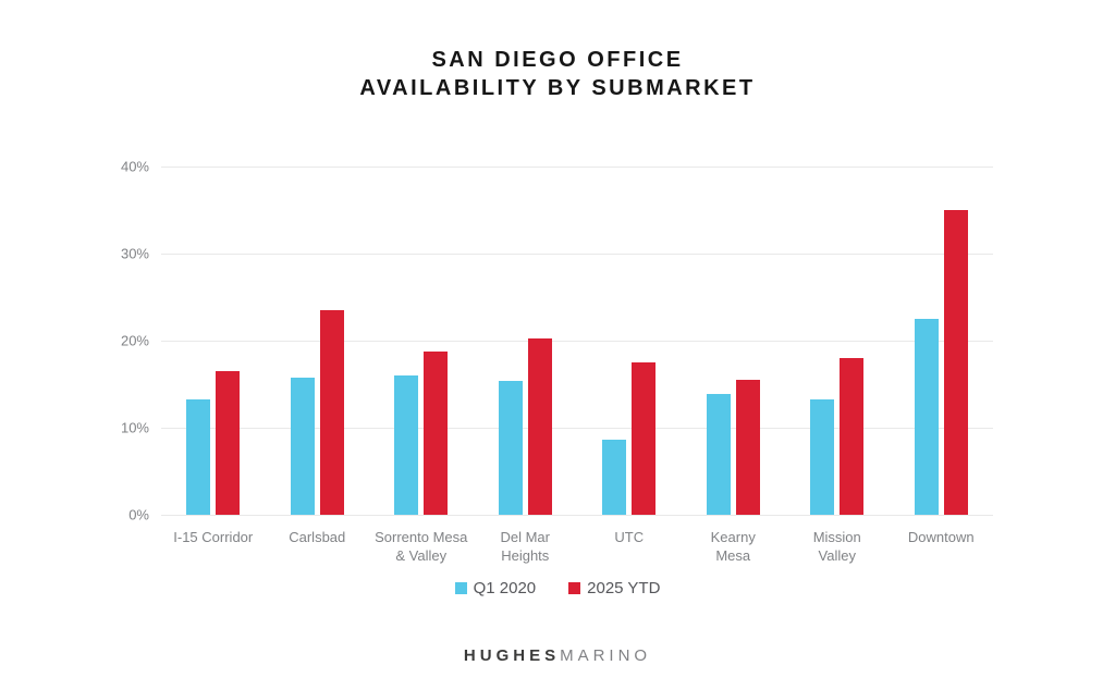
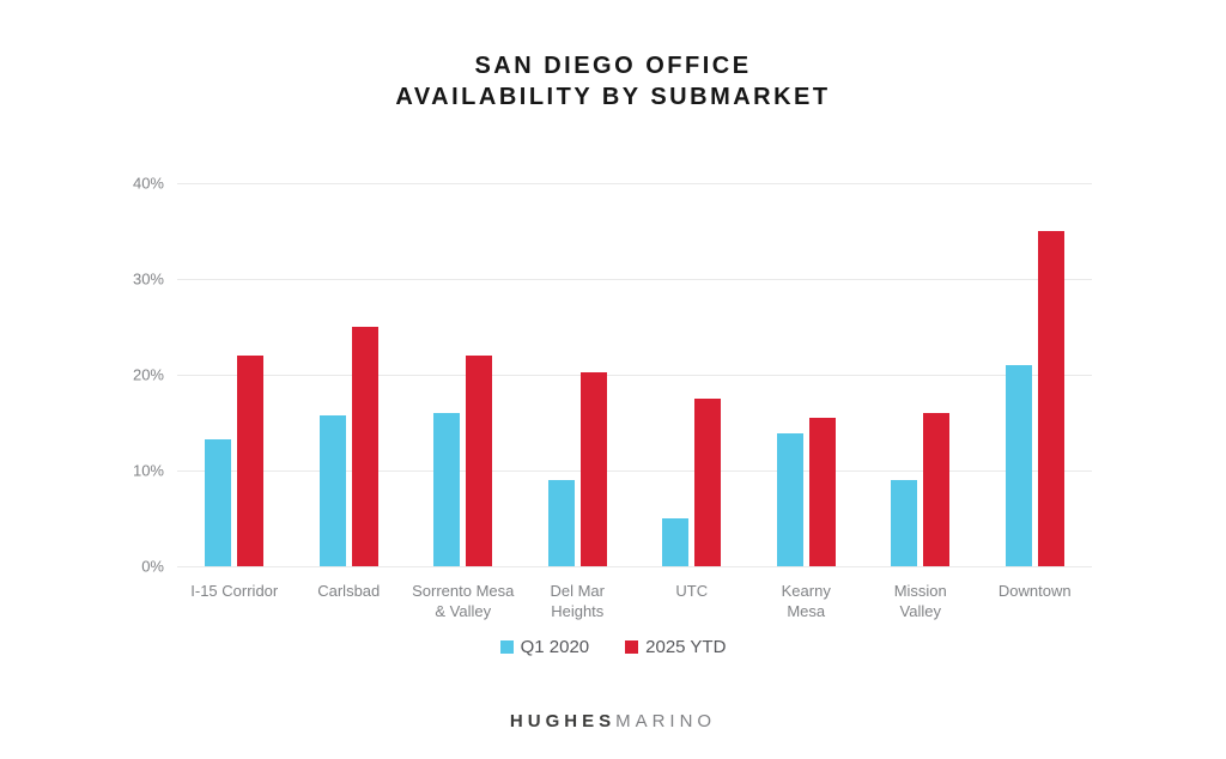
2025 YTD/I-15 Corridor: 16% -> 22%
2025 YTD/Carlsbad: 24% -> 25%
2025 YTD/Sorrento Mesa & Valley: 19% -> 22%
Q1 2020/Del Mar Heights: 15% -> 9%
Q1 2020/UTC: 9% -> 5%
Q1 2020/Mission Valley: 13% -> 9%
2025 YTD/Mission Valley: 18% -> 16%
Q1 2020/Downtown: 22% -> 21%
